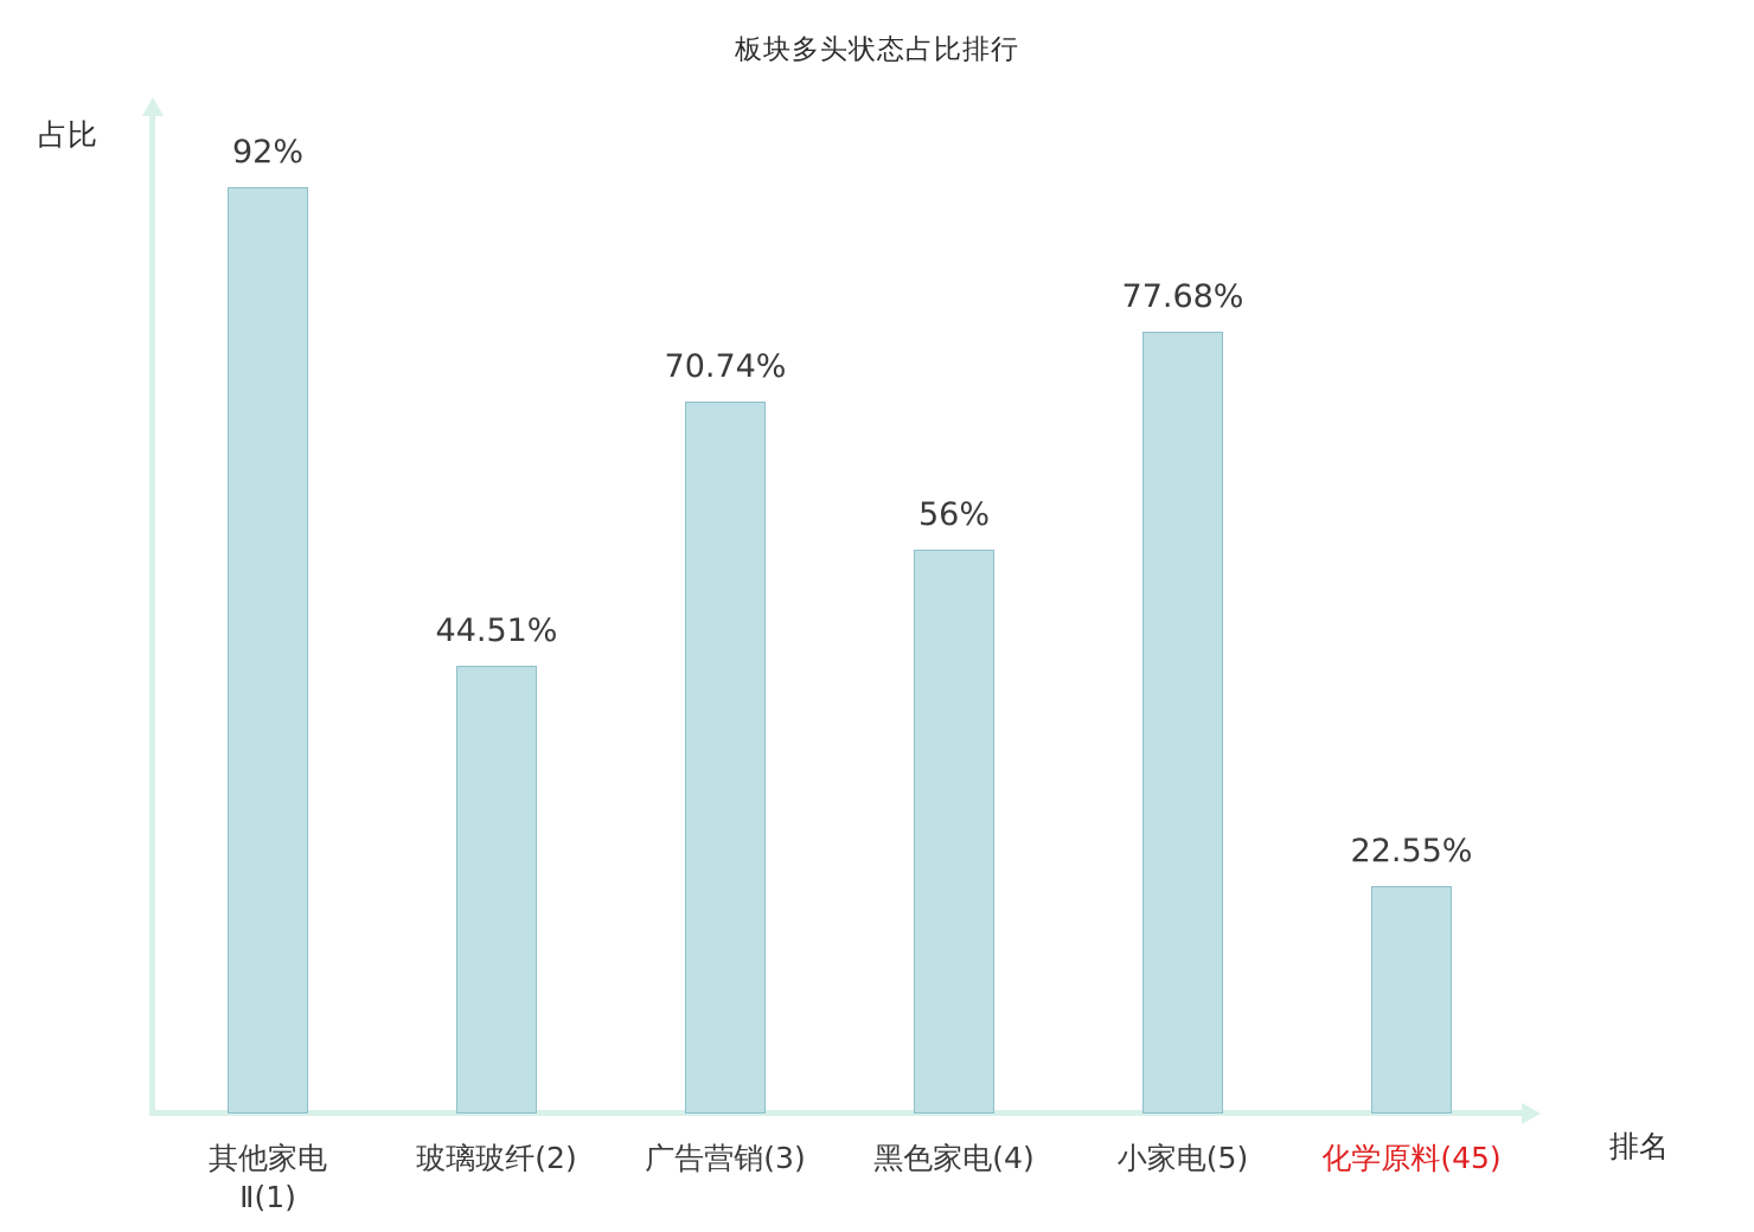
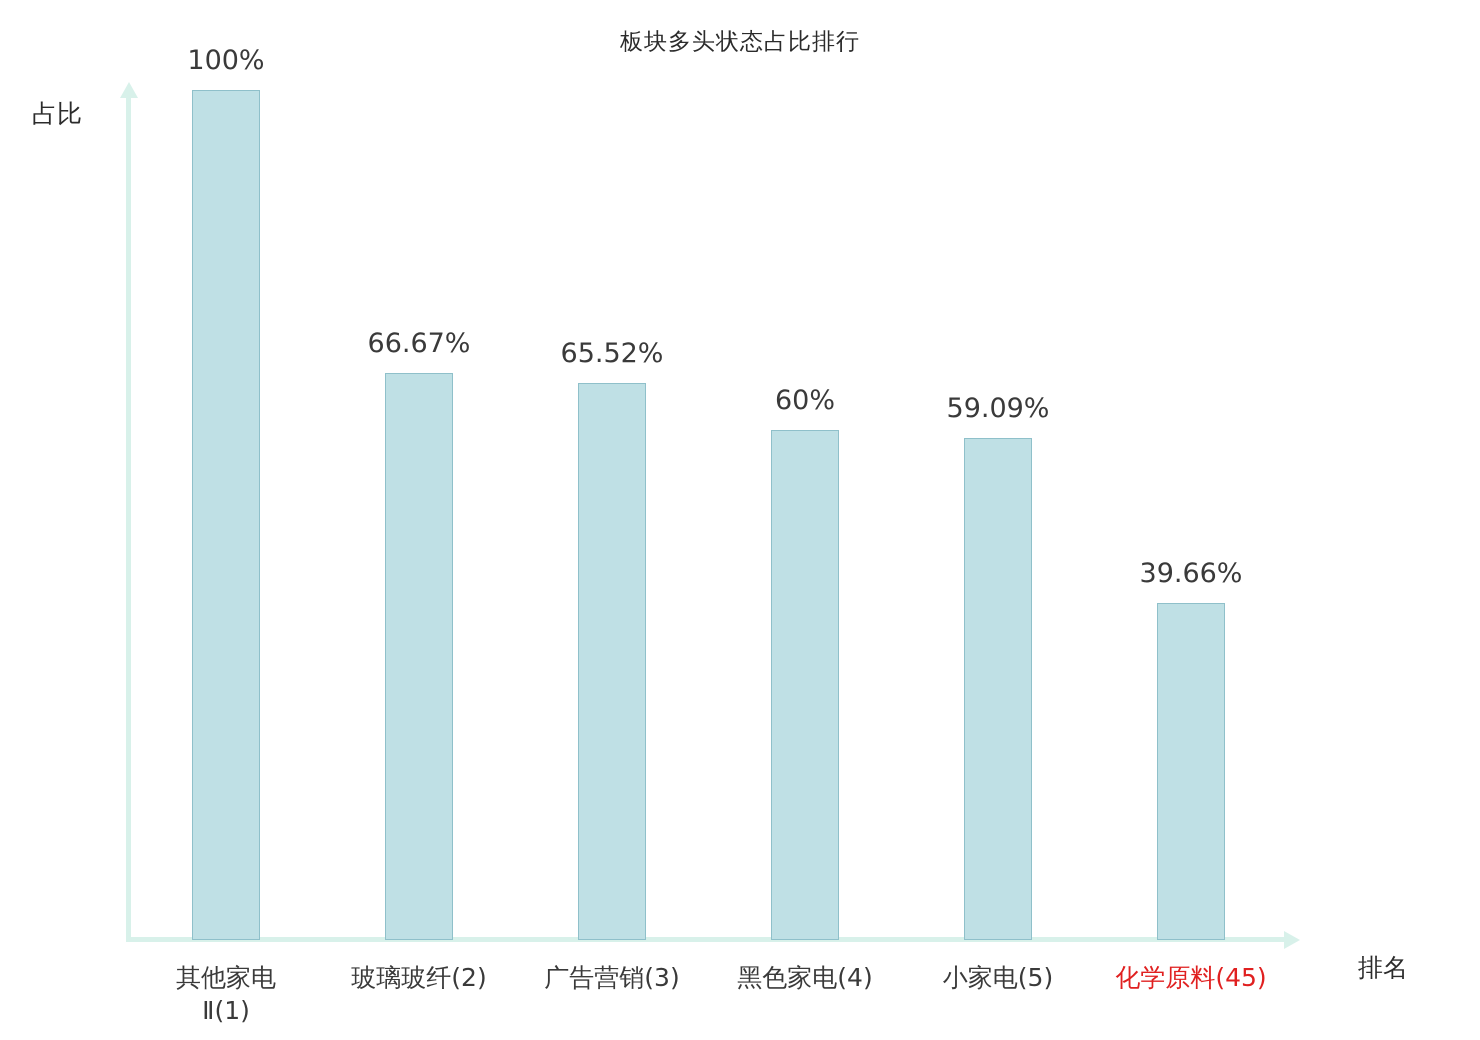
其他家电 Ⅱ(1): 92% -> 100%
玻璃玻纤(2): 44.51% -> 66.67%
广告营销(3): 70.74% -> 65.52%
黑色家电(4): 56% -> 60%
小家电(5): 77.68% -> 59.09%
化学原料(45): 22.55% -> 39.66%
